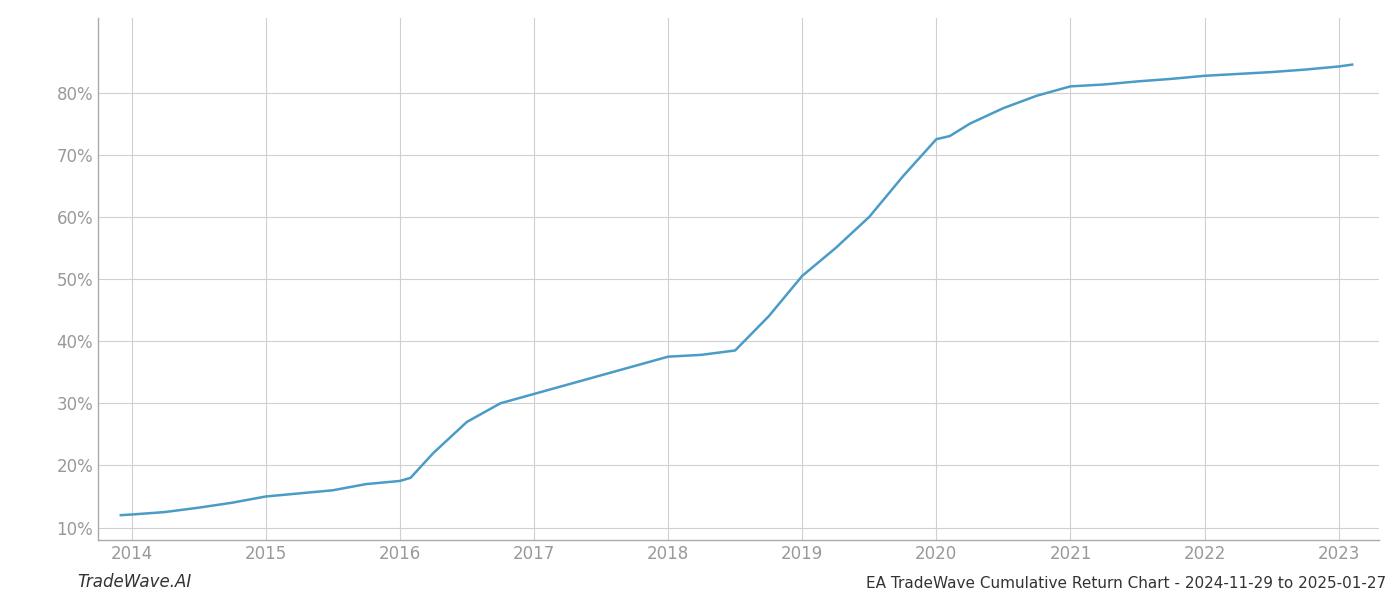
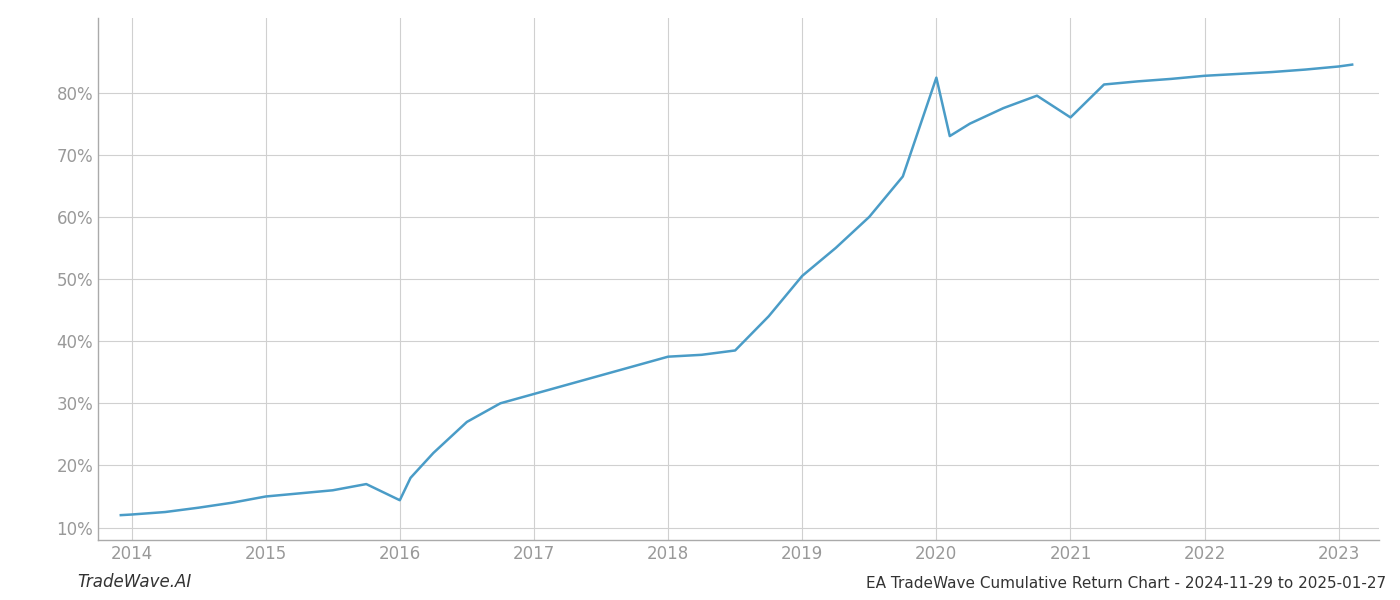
2016: 17.5% -> 14.4%
2020: 72.5% -> 82.4%
2021: 81.0% -> 76.0%
